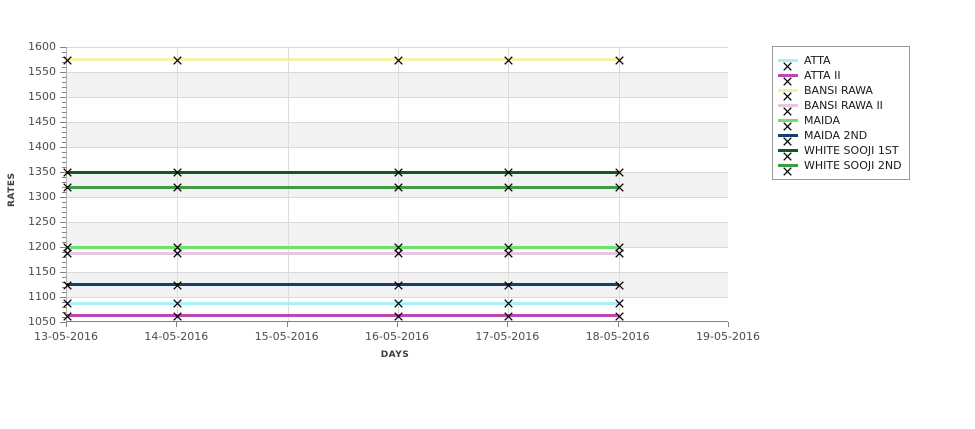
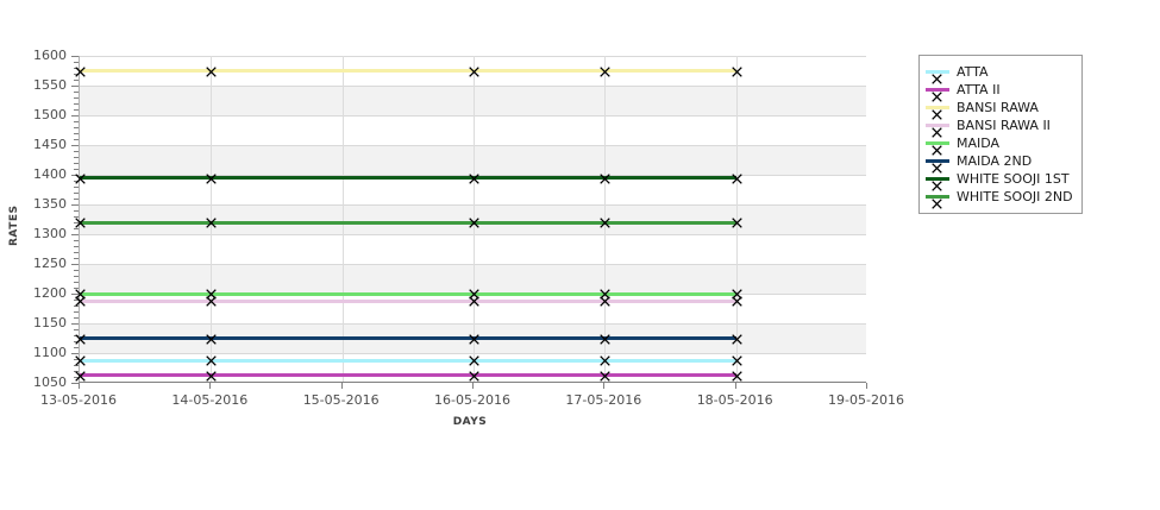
WHITE SOOJI 1ST/13-05-2016: 1350 -> 1400
ATTA/14-05-2016: 1110 -> 1090
ATTA II/14-05-2016: 1160 -> 1060
WHITE SOOJI 1ST/14-05-2016: 1570 -> 1400
BANSI RAWA II/15-05-2016: 1090 -> 1190
WHITE SOOJI 1ST/15-05-2016: 1340 -> 1400
WHITE SOOJI 2ND/16-05-2016: 1350 -> 1320
BANSI RAWA/17-05-2016: 1550 -> 1580
BANSI RAWA II/17-05-2016: 1150 -> 1190
ATTA II/18-05-2016: 1090 -> 1060
